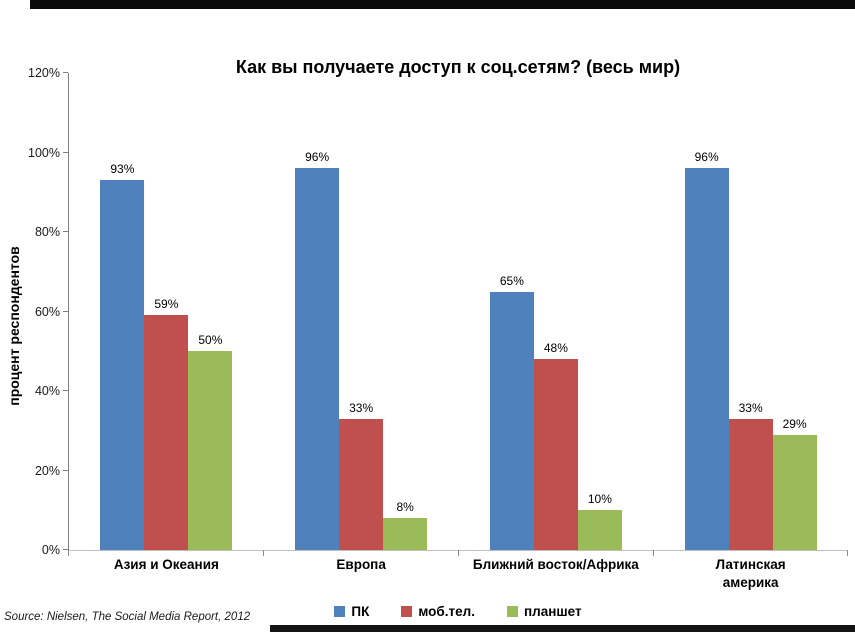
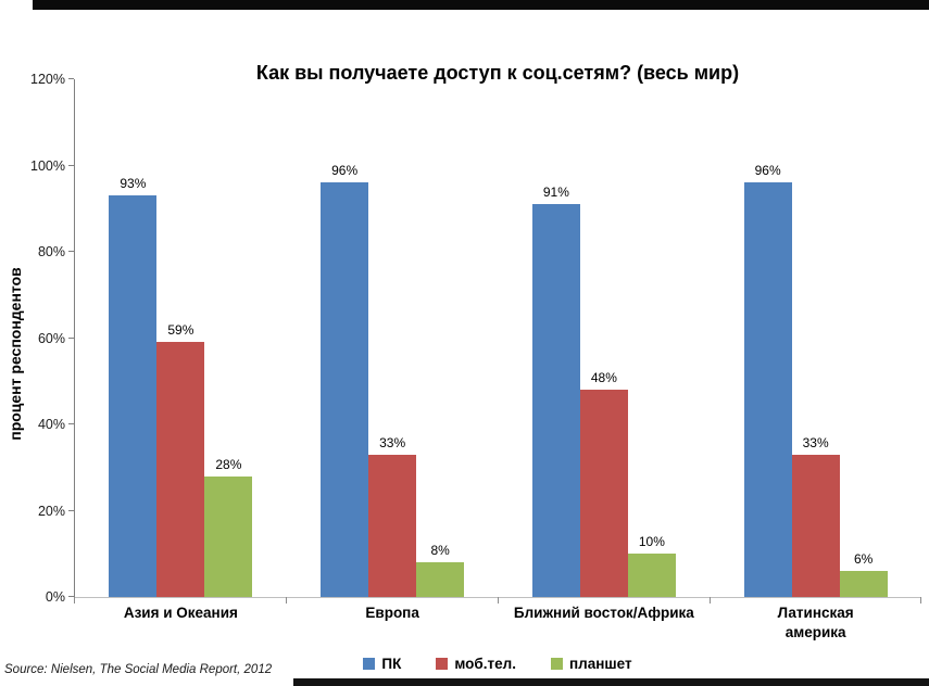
планшет/Азия и Океания: 50% -> 28%
ПК/Ближний восток/Африка: 65% -> 91%
планшет/Латинская америка: 29% -> 6%
